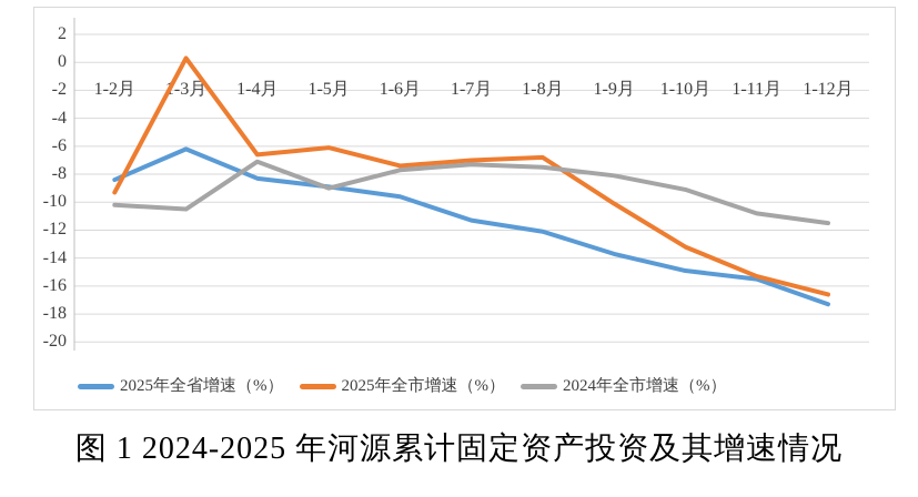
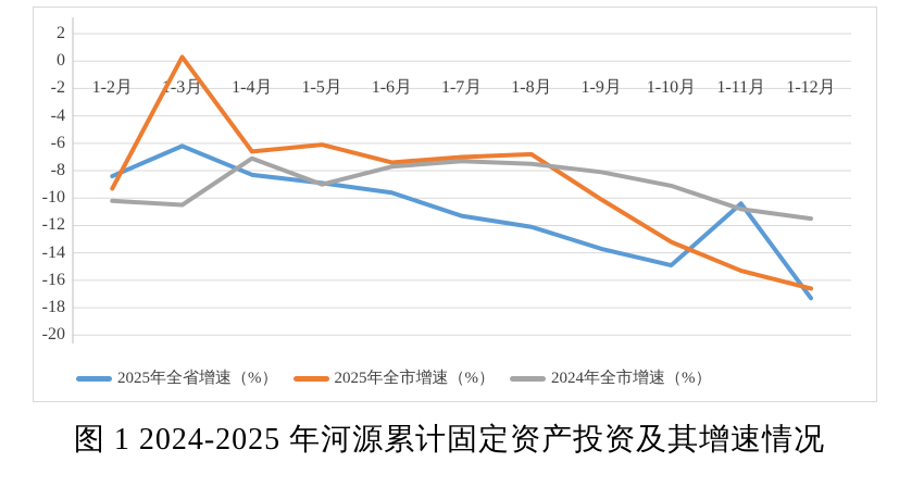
2025年全省增速（%）/1-11月: -15.5 -> -10.4
